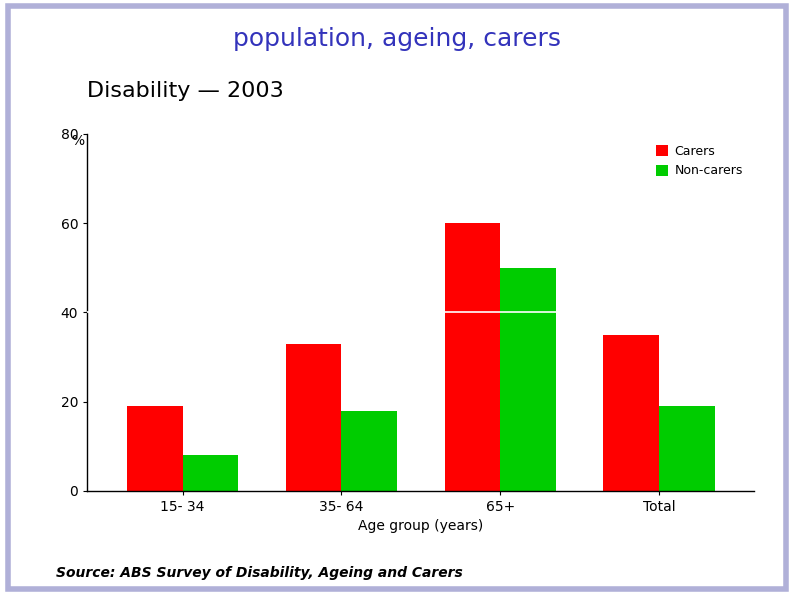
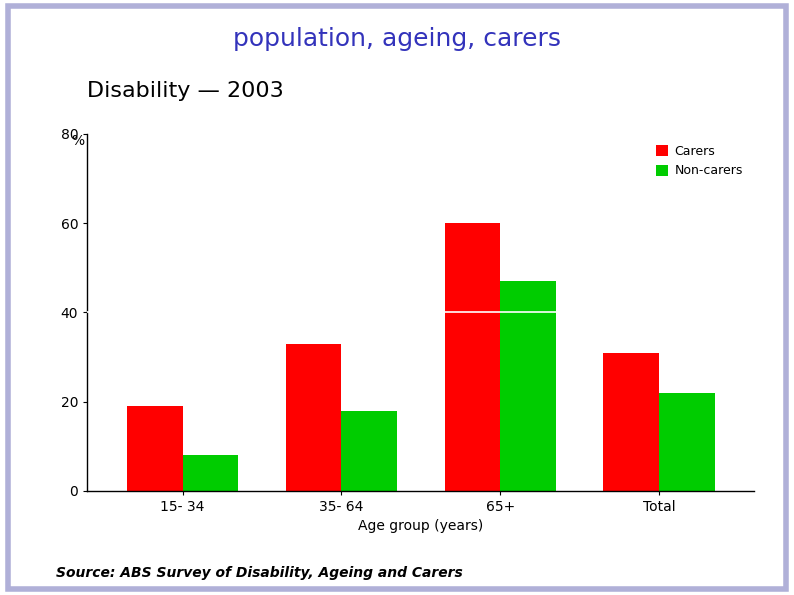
Non-carers/65+: 50 -> 47
Carers/Total: 35 -> 31
Non-carers/Total: 19 -> 22
